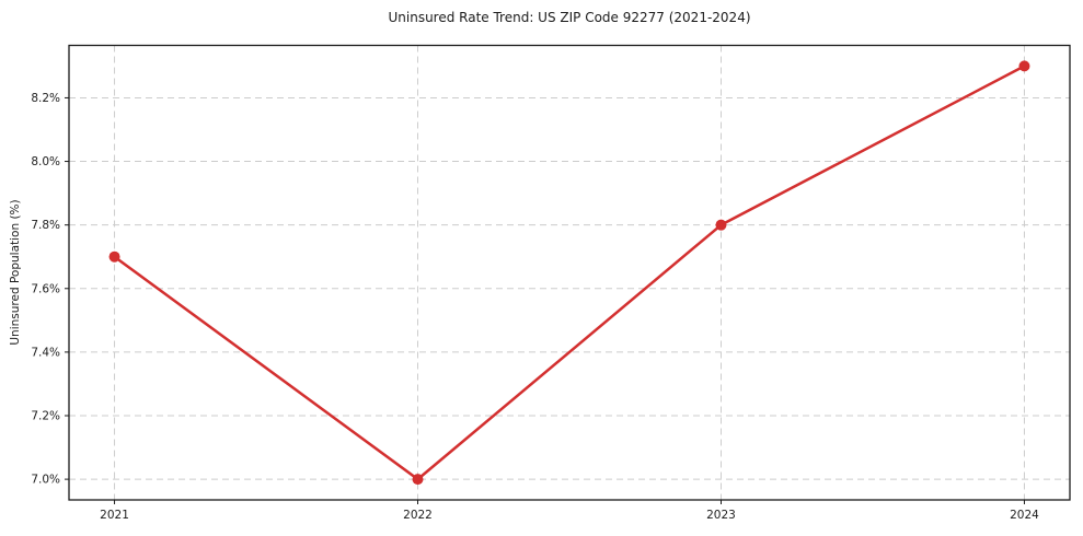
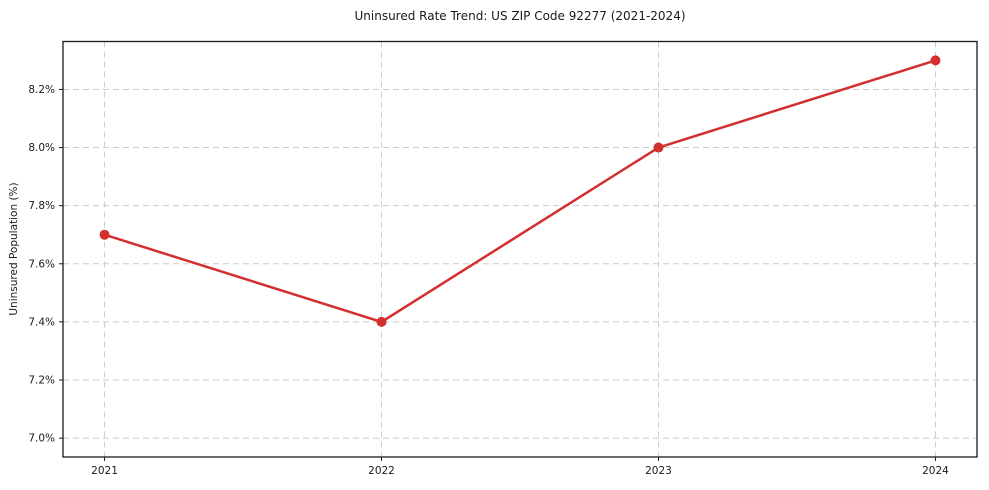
2022: 7.0% -> 7.4%
2023: 7.8% -> 8.0%
